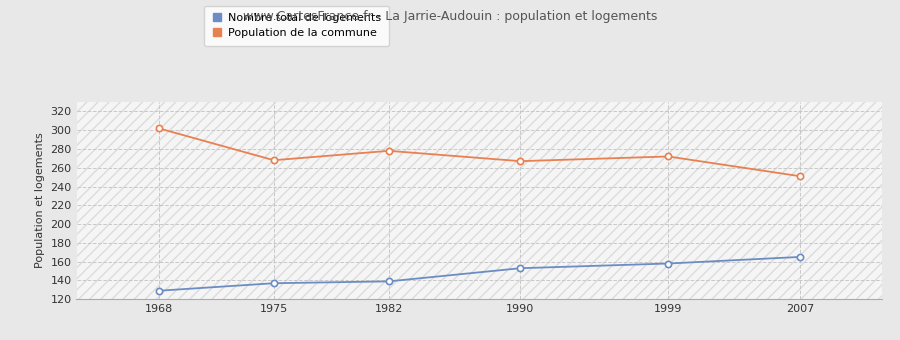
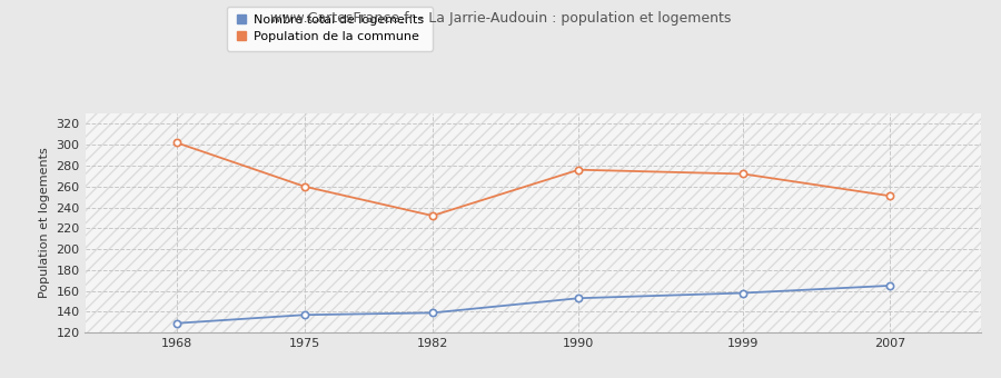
Population de la commune/1975: 268 -> 260
Population de la commune/1982: 278 -> 232
Population de la commune/1990: 267 -> 276
